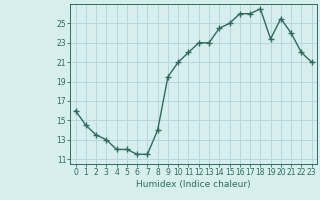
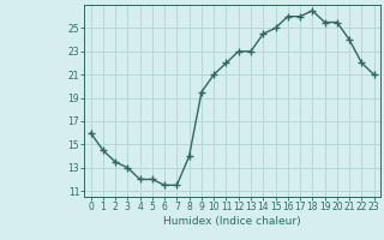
19: 23.4 -> 25.5
